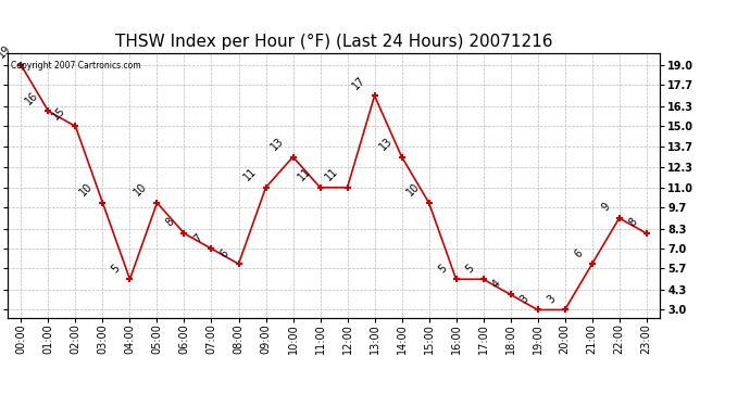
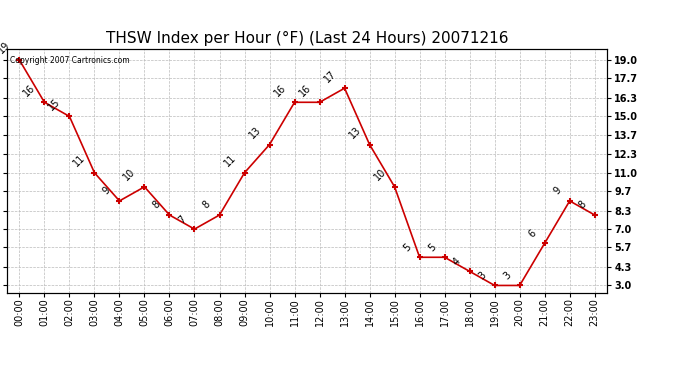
03:00: 10 -> 11
04:00: 5 -> 9
08:00: 6 -> 8
11:00: 11 -> 16
12:00: 11 -> 16
